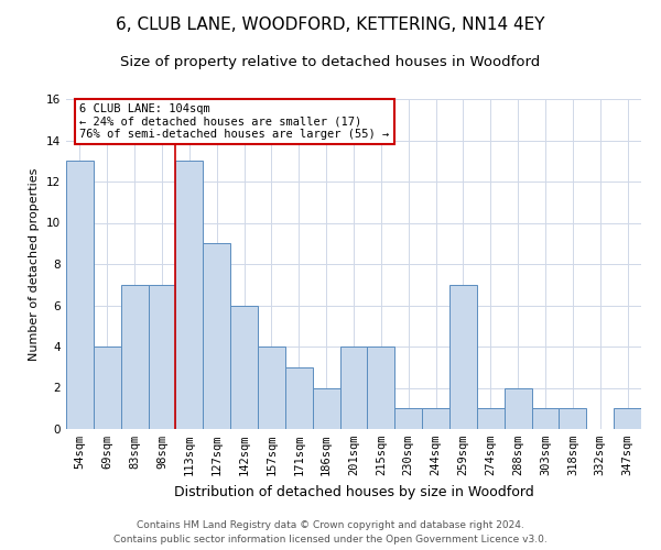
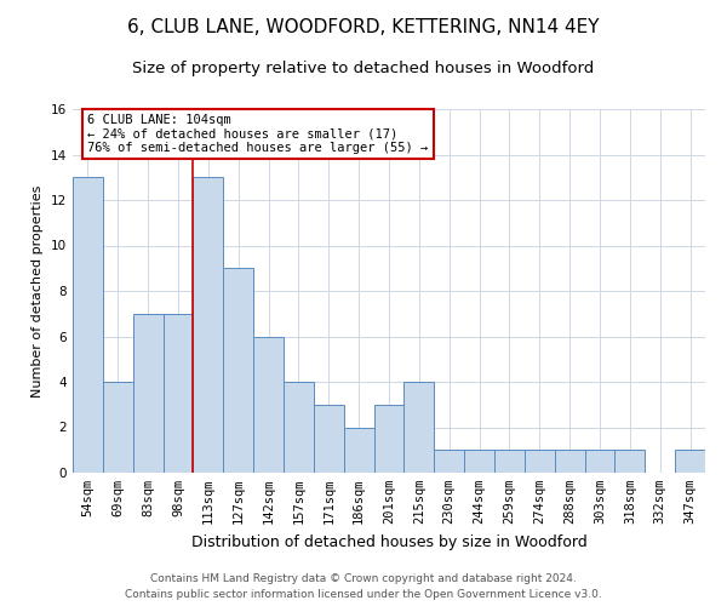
201sqm: 4 -> 3
259sqm: 7 -> 1
288sqm: 2 -> 1
